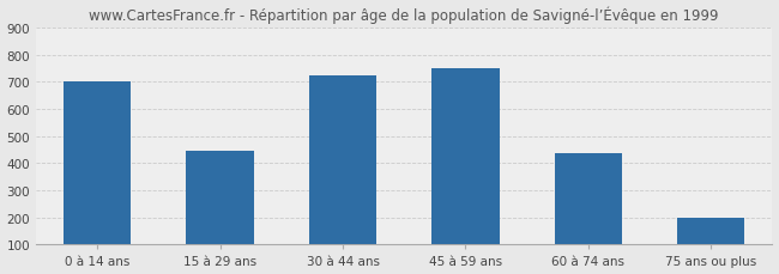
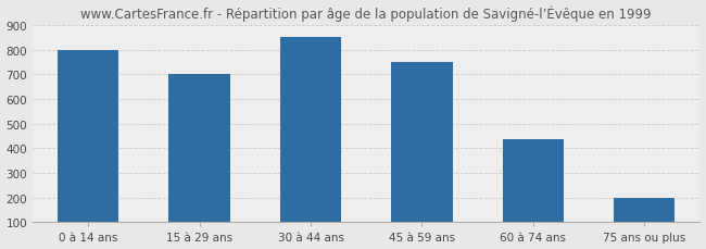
0 à 14 ans: 700 -> 800
15 à 29 ans: 445 -> 700
30 à 44 ans: 725 -> 850
